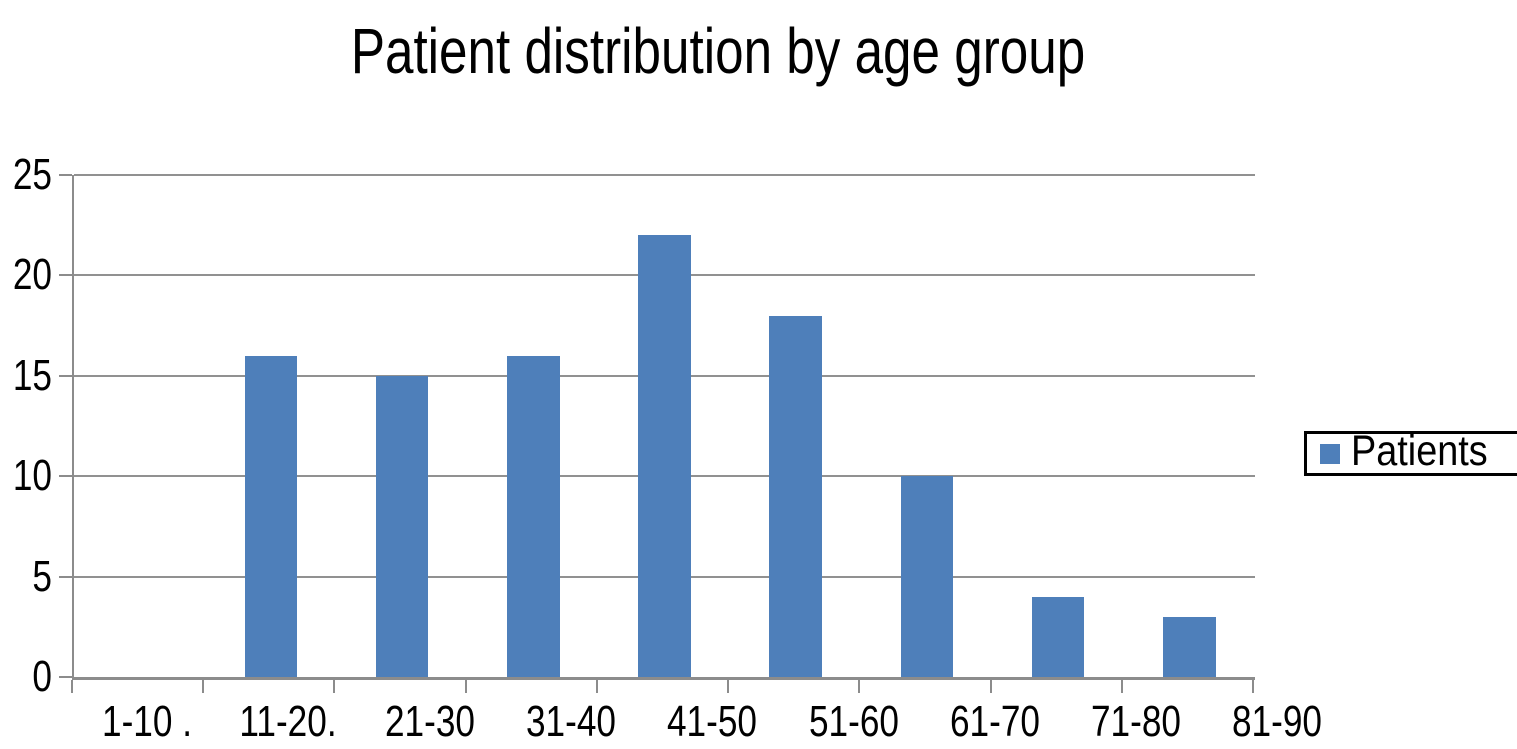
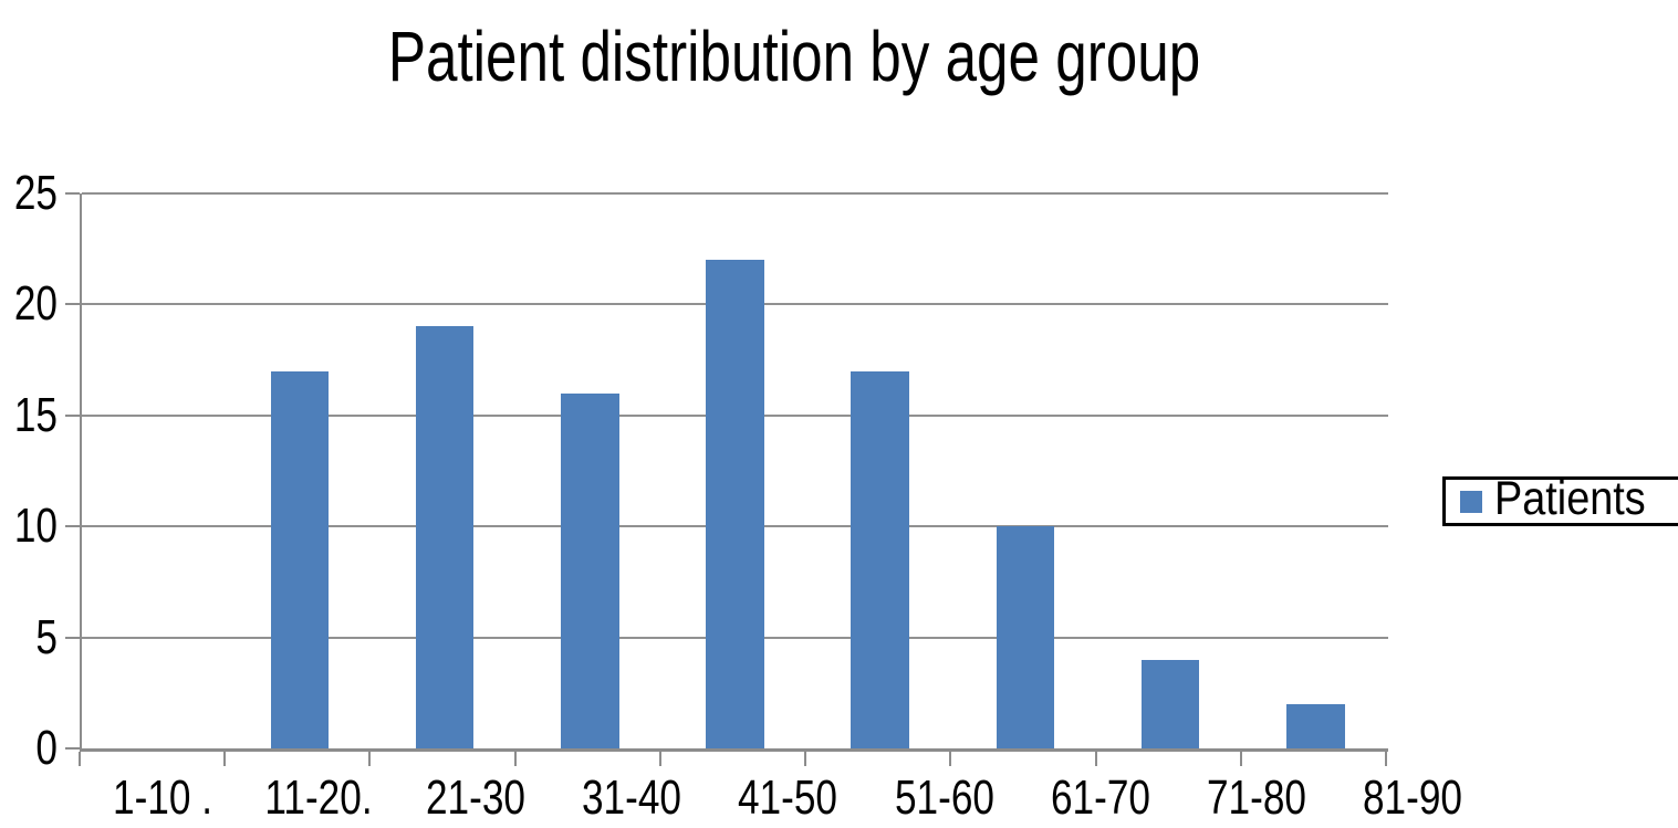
11-20.: 16 -> 17
21-30: 15 -> 19
51-60: 18 -> 17
81-90: 3 -> 2
